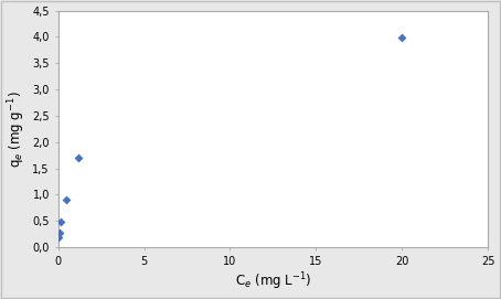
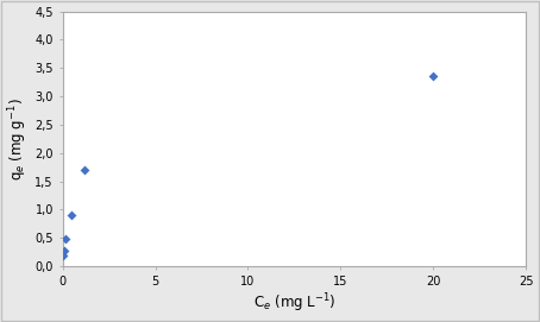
20: 3,98 -> 3,35
